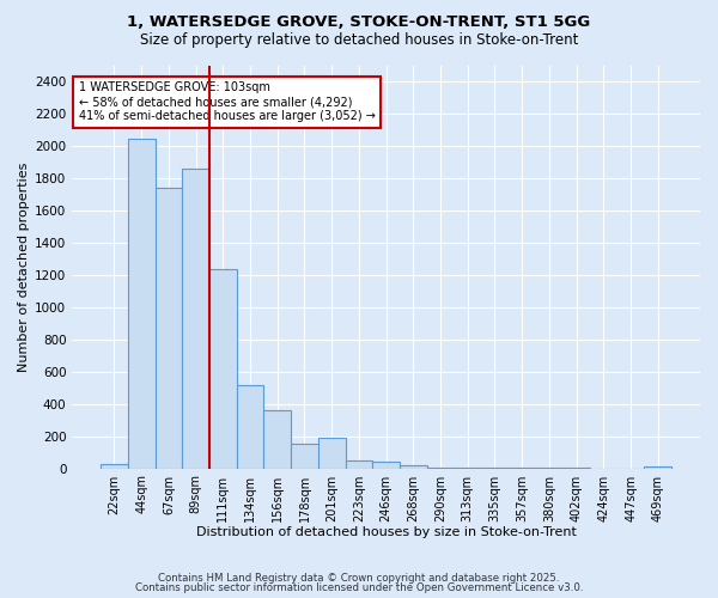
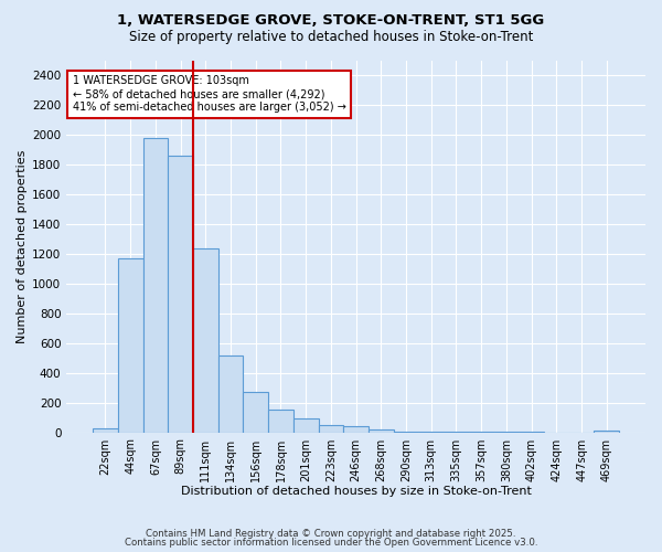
44sqm: 2050 -> 1170
67sqm: 1740 -> 1980
156sqm: 360 -> 270
201sqm: 190 -> 90
